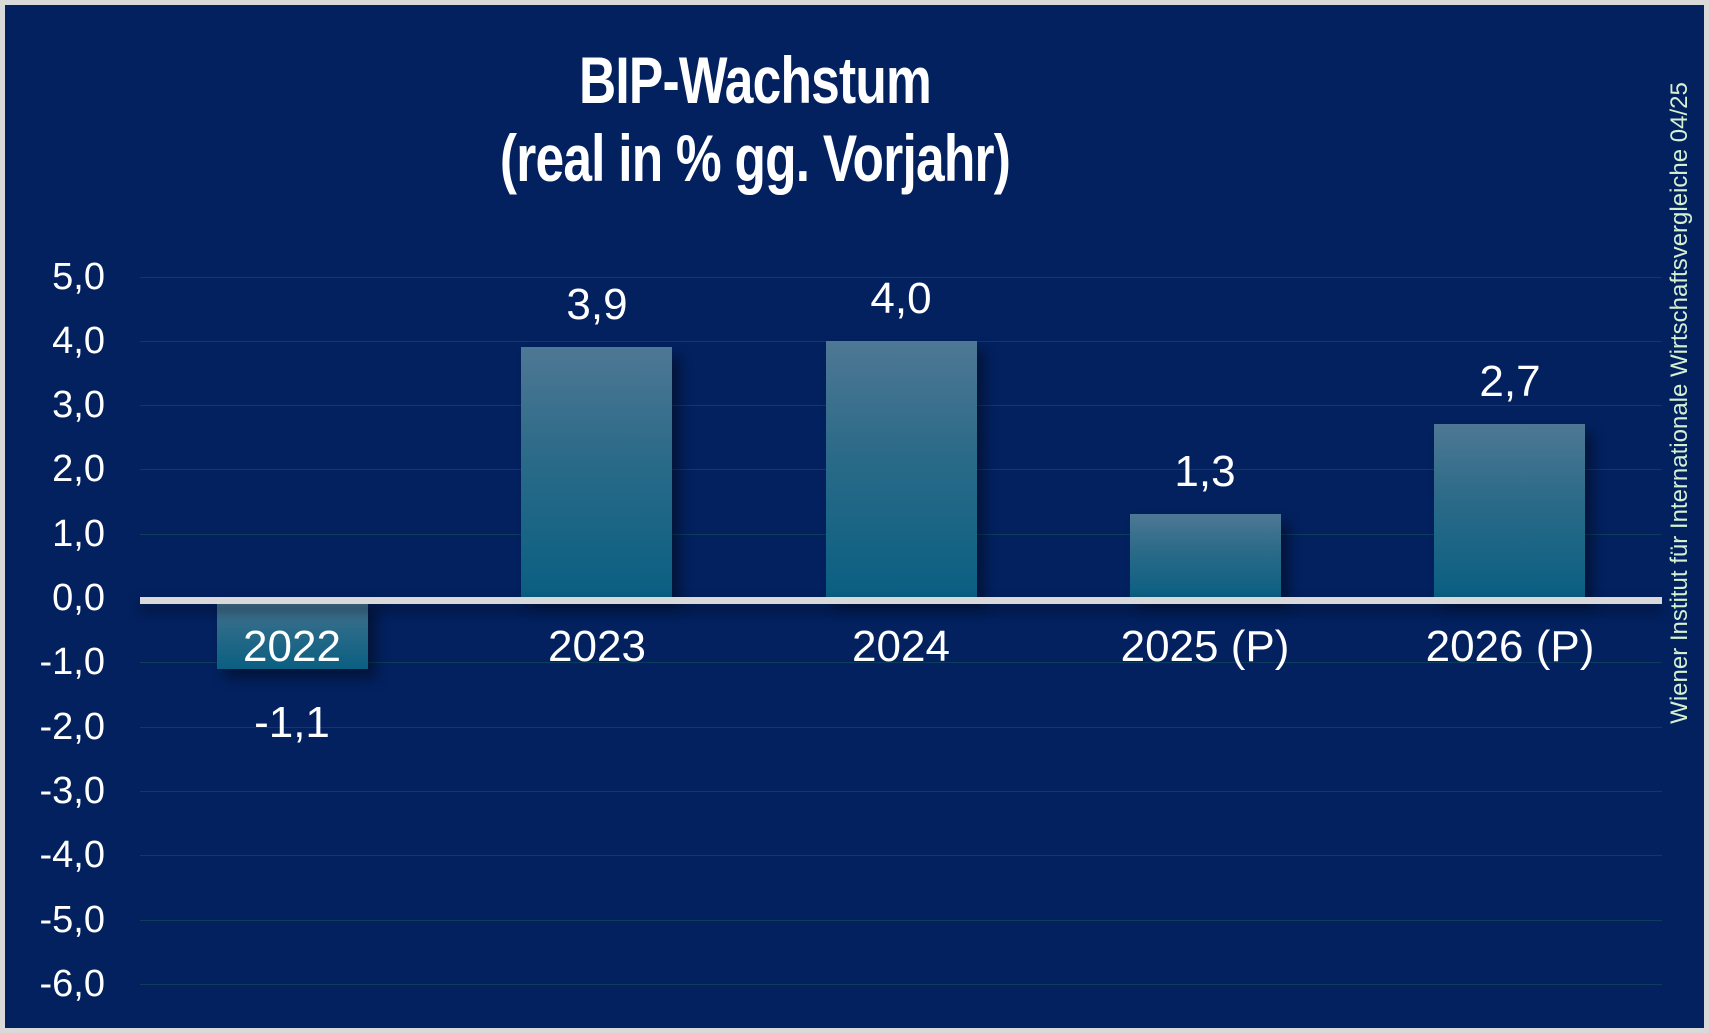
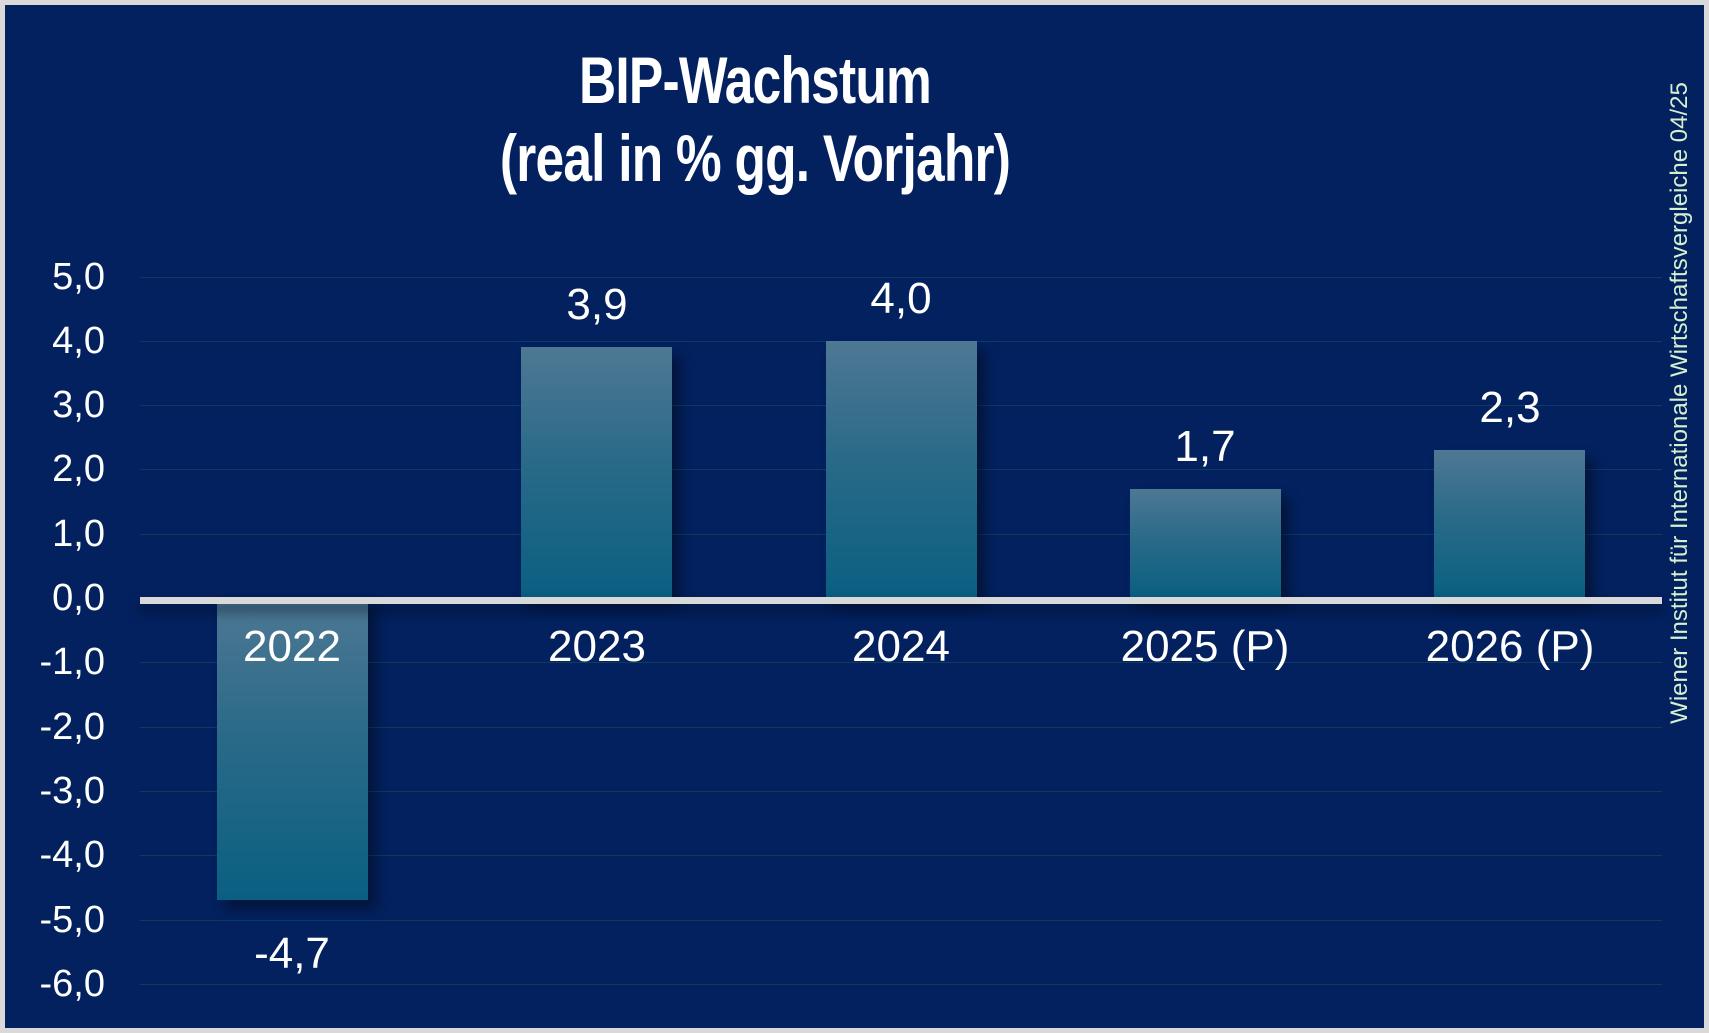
2022: -1,1 -> -4,7
2025 (P): 1,3 -> 1,7
2026 (P): 2,7 -> 2,3
